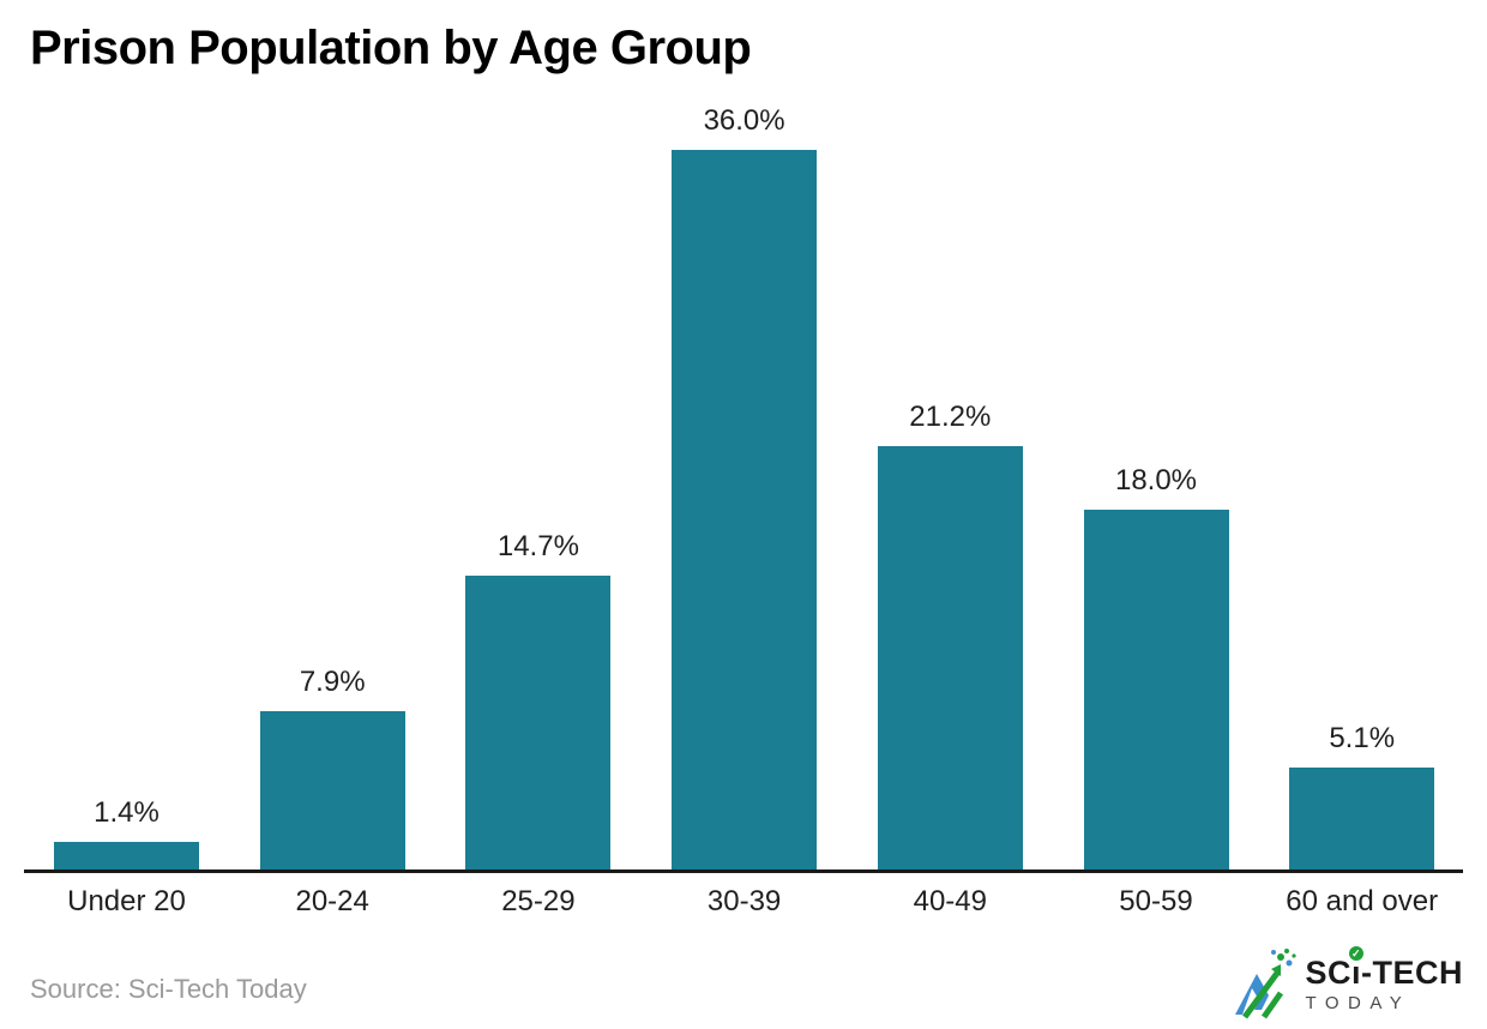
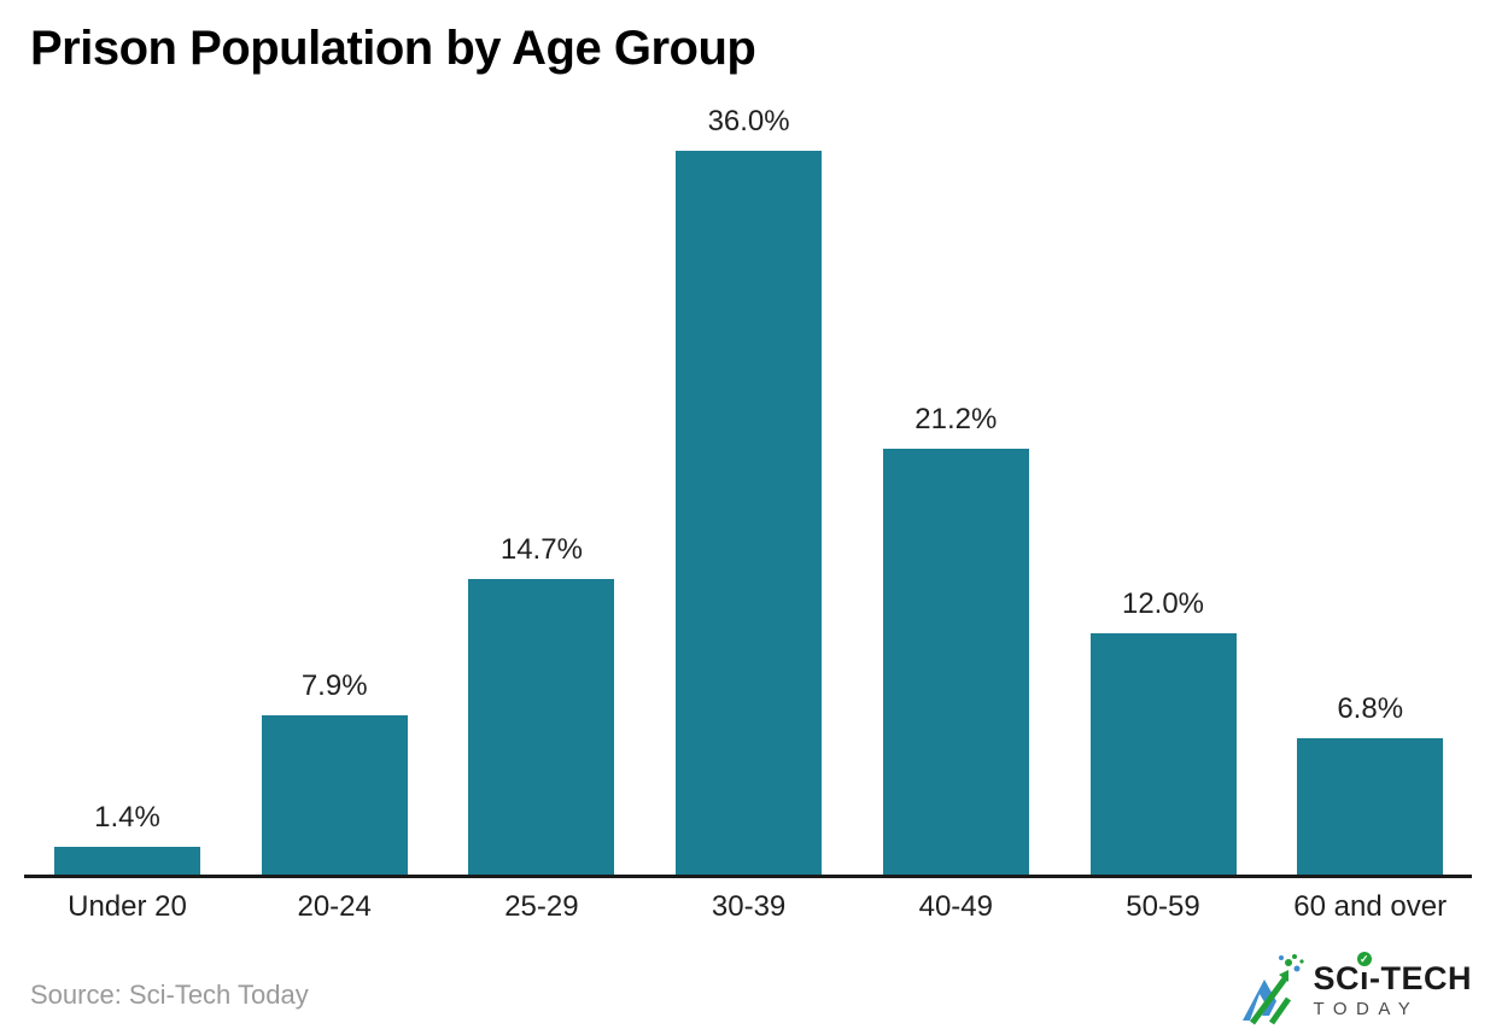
50-59: 18.0% -> 12.0%
60 and over: 5.1% -> 6.8%
